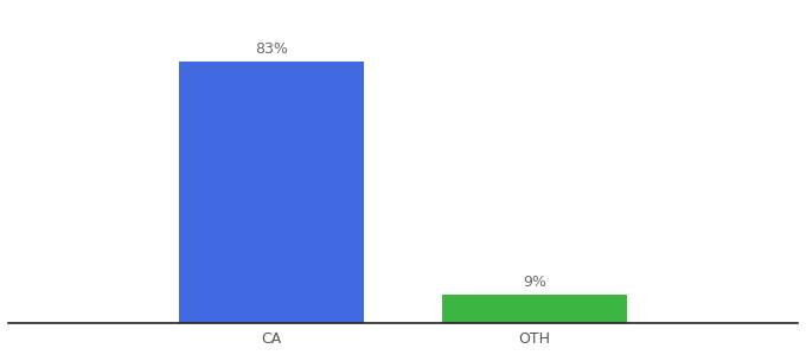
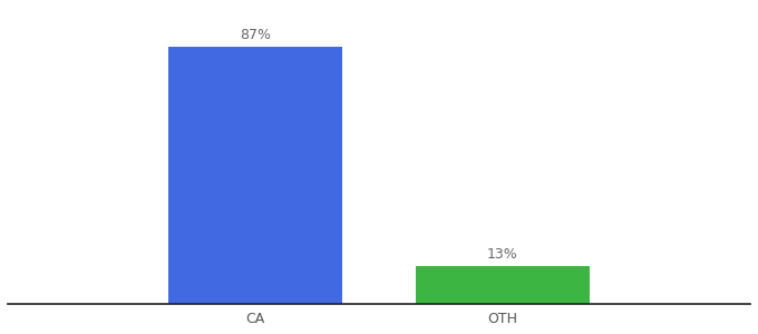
CA: 83% -> 87%
OTH: 9% -> 13%
